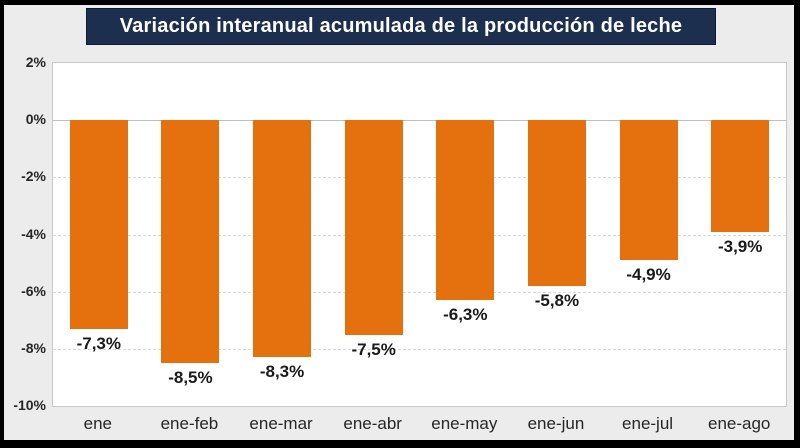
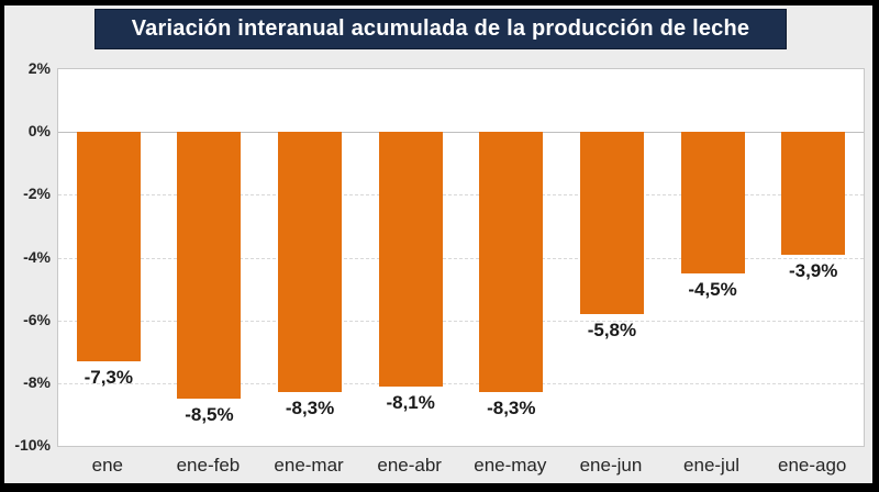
ene-abr: -7,5% -> -8,1%
ene-may: -6,3% -> -8,3%
ene-jul: -4,9% -> -4,5%
